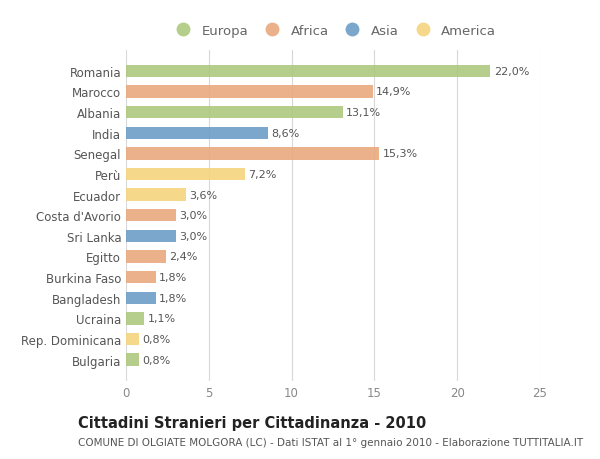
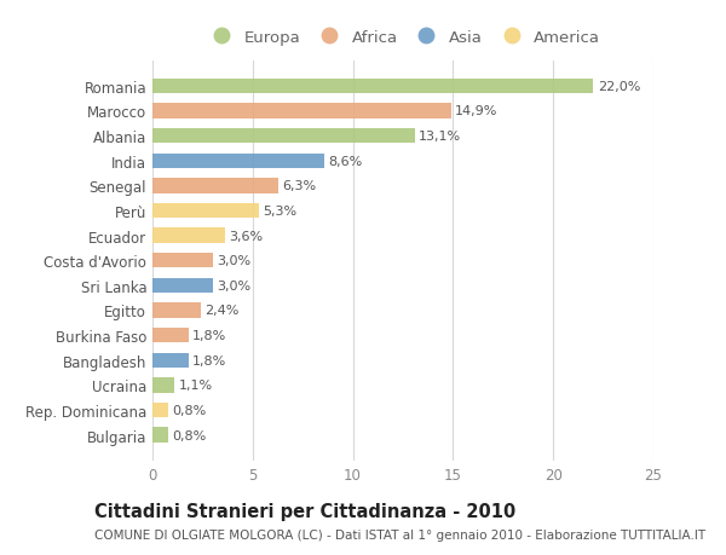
Senegal: 15,3% -> 6,3%
Perù: 7,2% -> 5,3%
